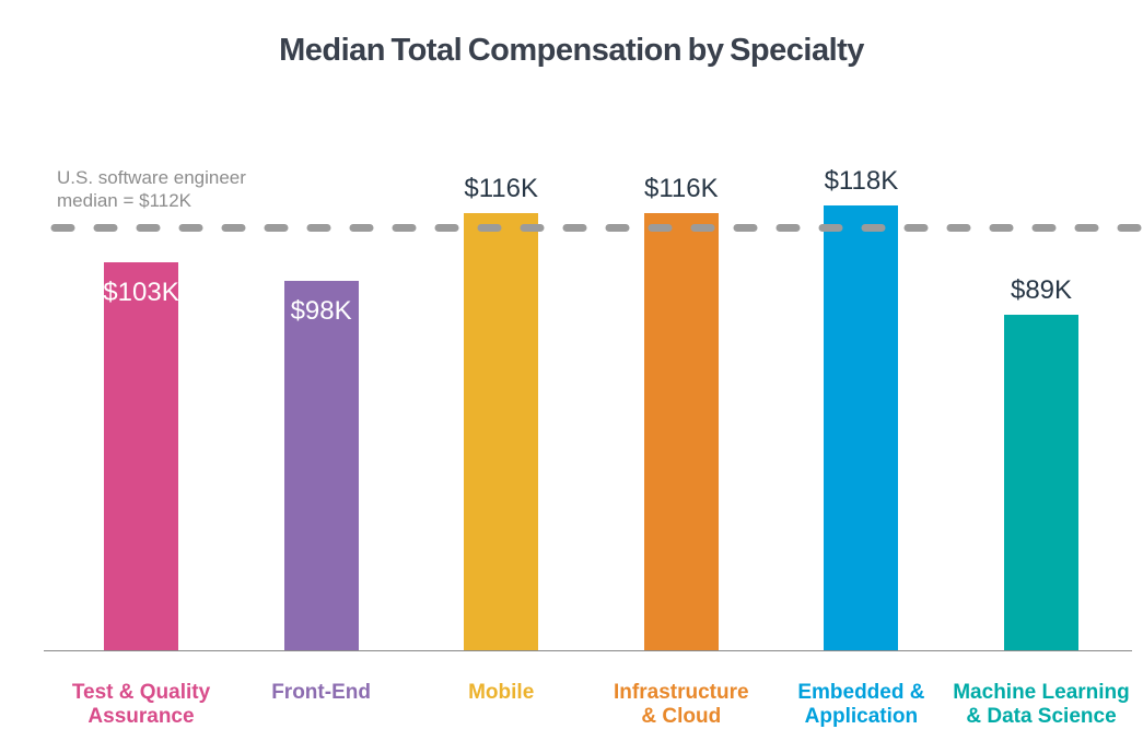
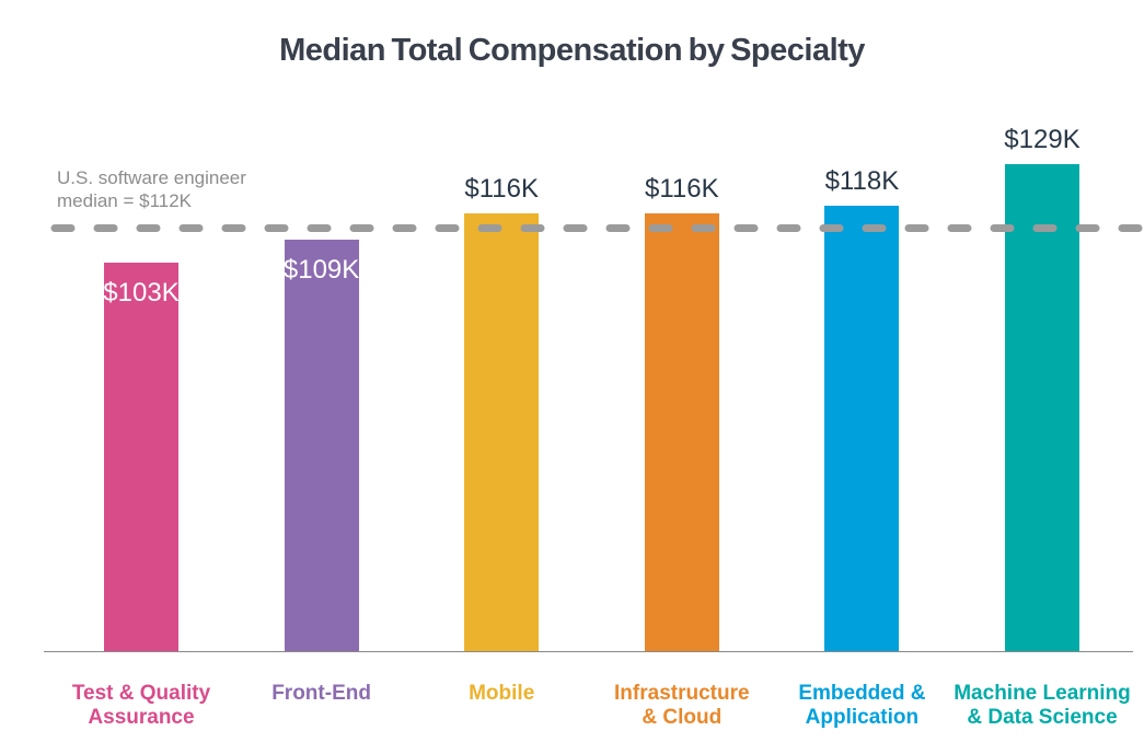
Front-End: $98K -> $109K
Machine Learning & Data Science: $89K -> $129K
